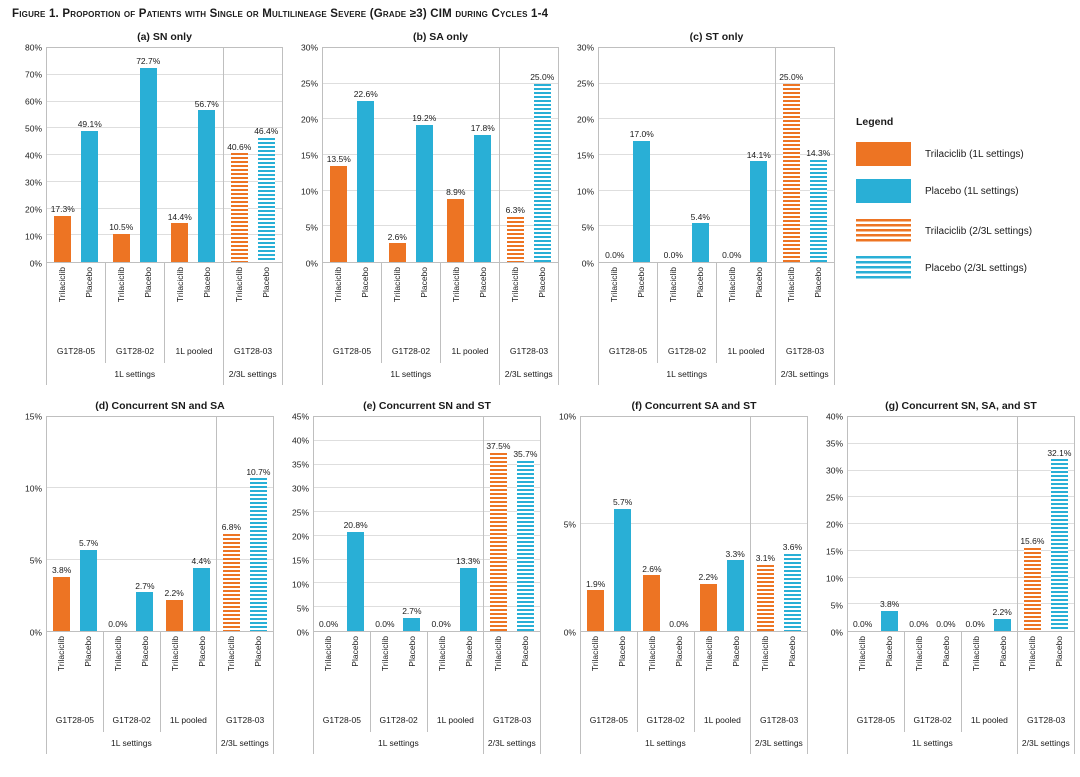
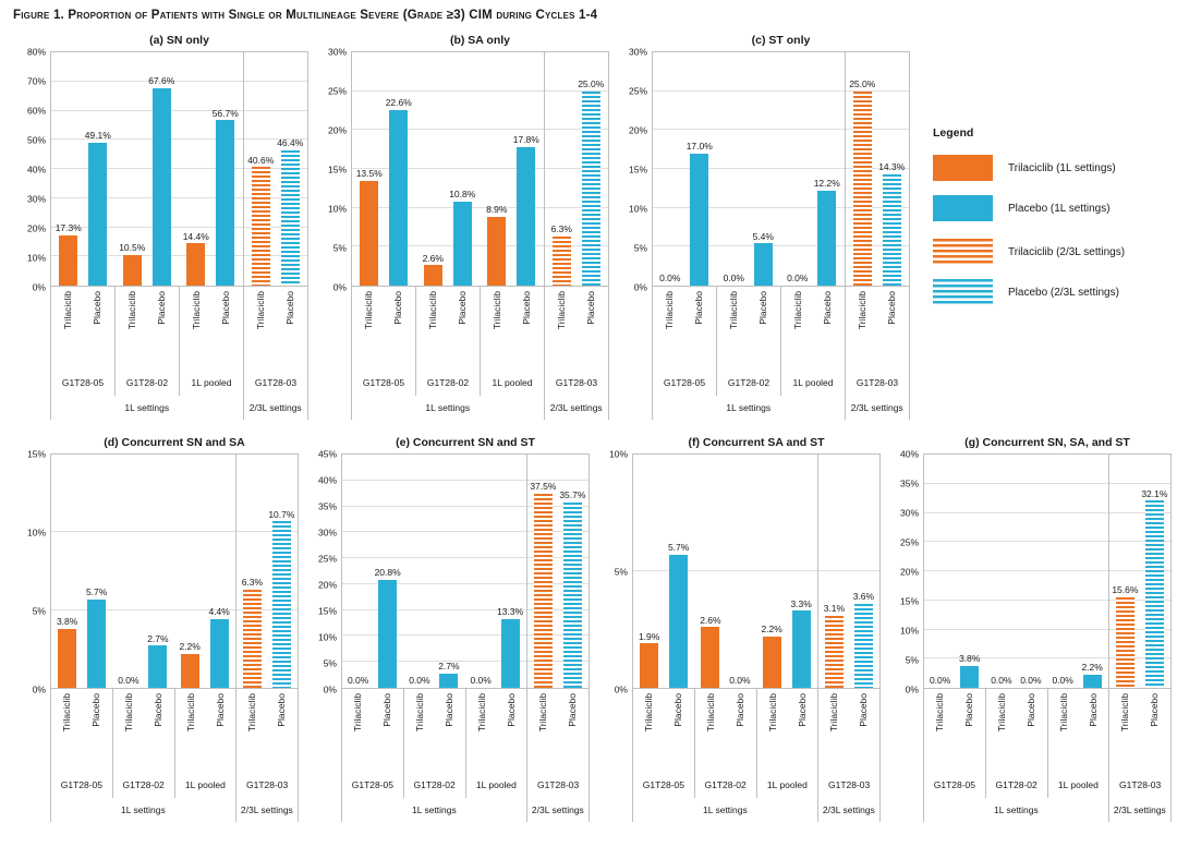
(a) SN only/Placebo/G1T28-02: 72.7% -> 67.6%
(b) SA only/Placebo/G1T28-02: 19.2% -> 10.8%
(c) ST only/Placebo/1L pooled: 14.1% -> 12.2%
(d) Concurrent SN and SA/Trilaciclib/G1T28-03: 6.8% -> 6.3%
